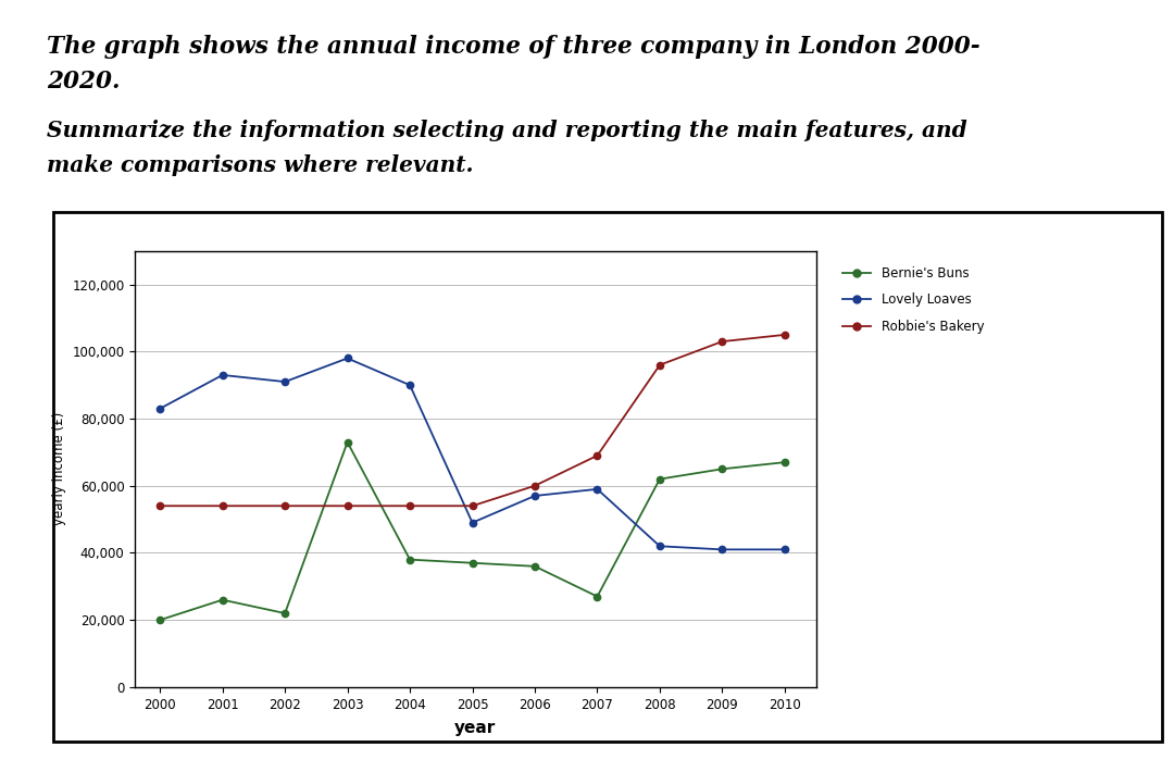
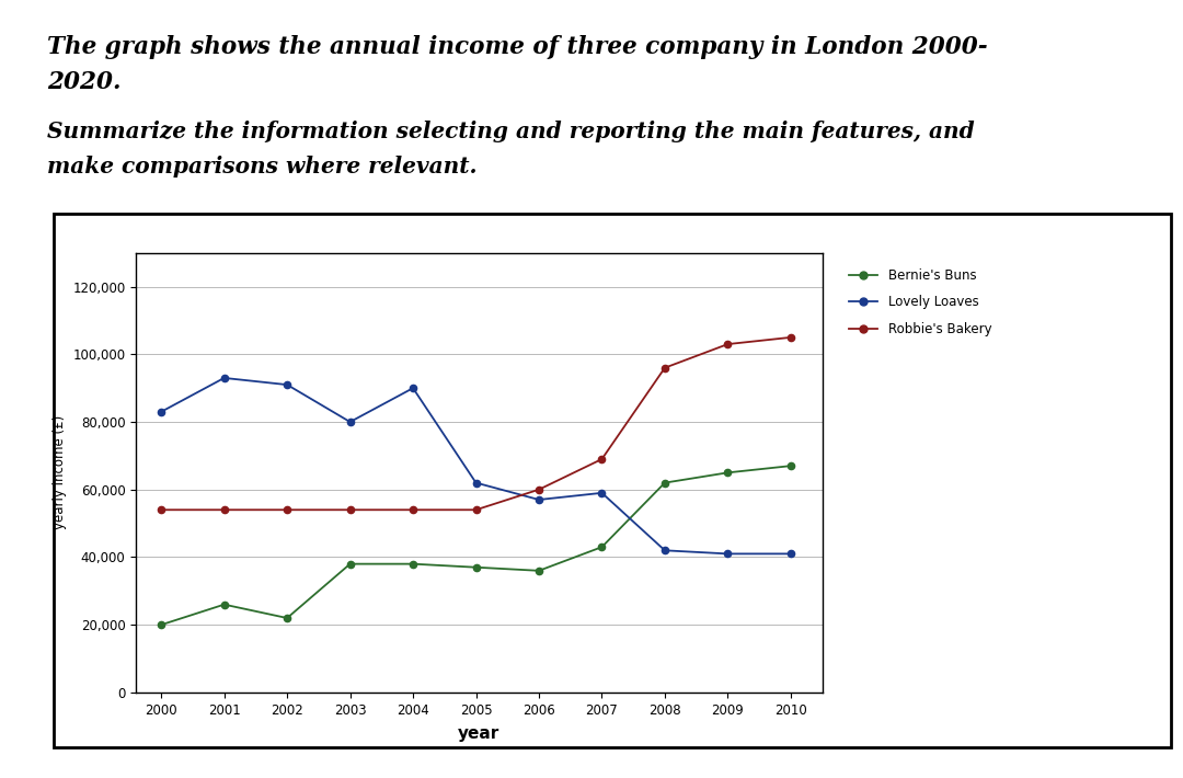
Bernie's Buns/2003: 73,000 -> 38,000
Lovely Loaves/2003: 98,000 -> 80,000
Lovely Loaves/2005: 49,000 -> 62,000
Bernie's Buns/2007: 27,000 -> 43,000
